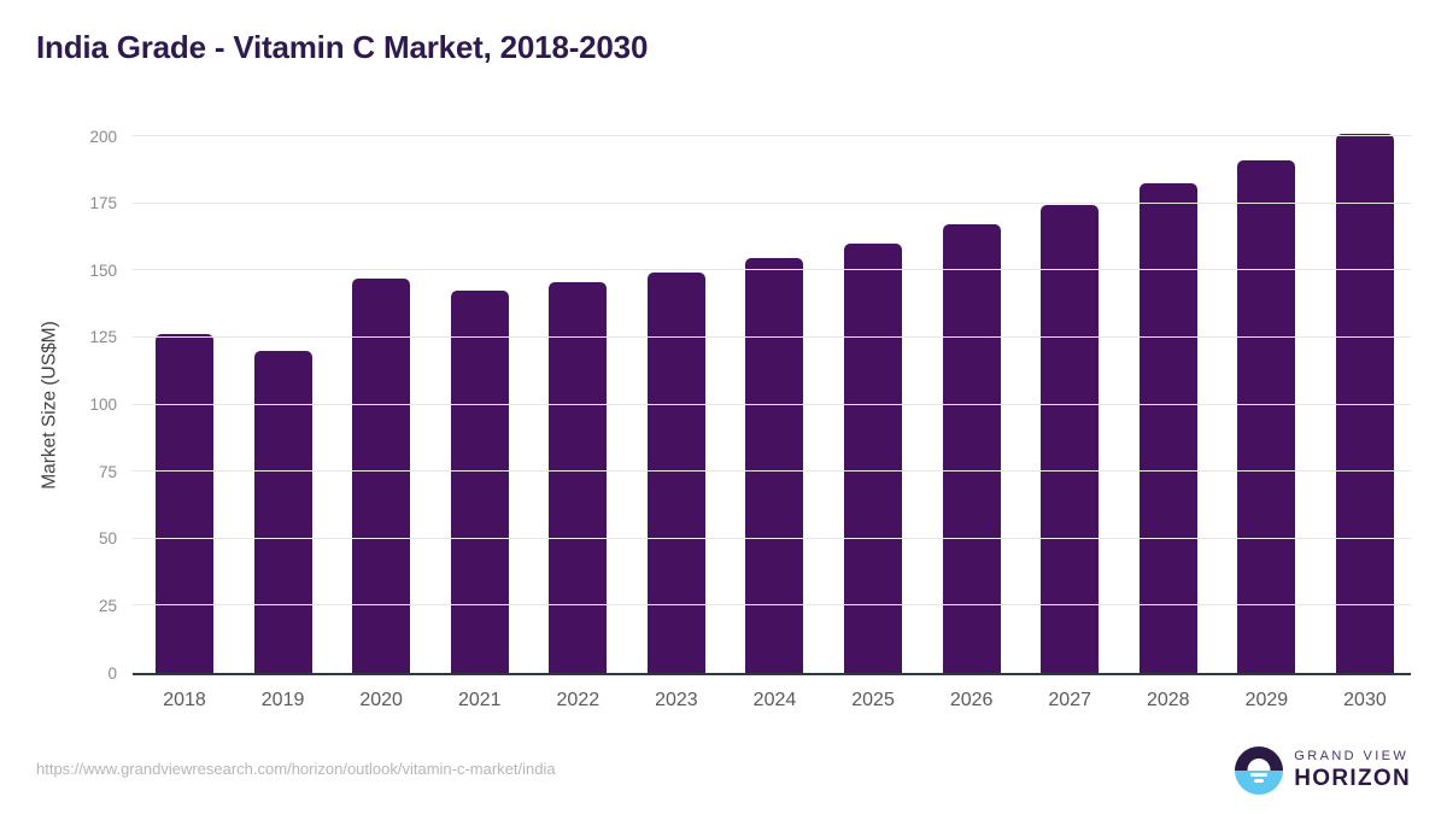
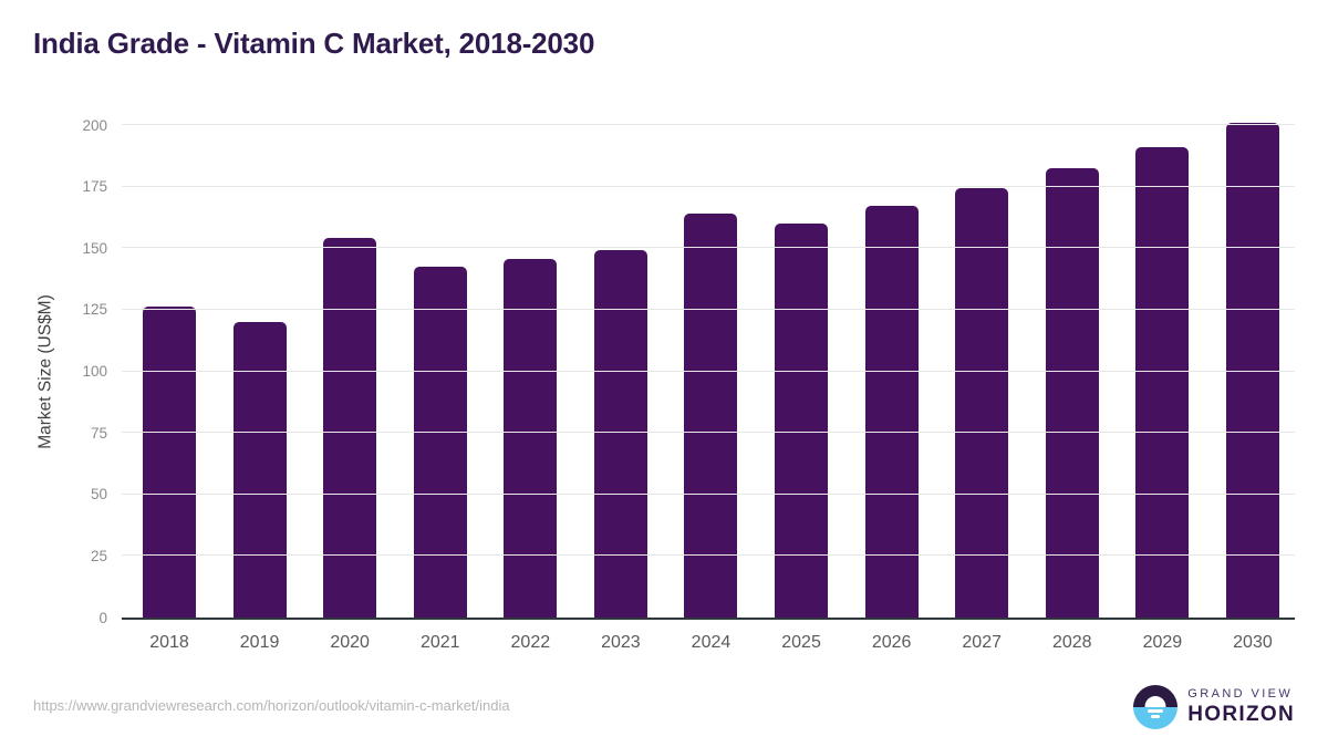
2020: 147 -> 154
2024: 154 -> 164
